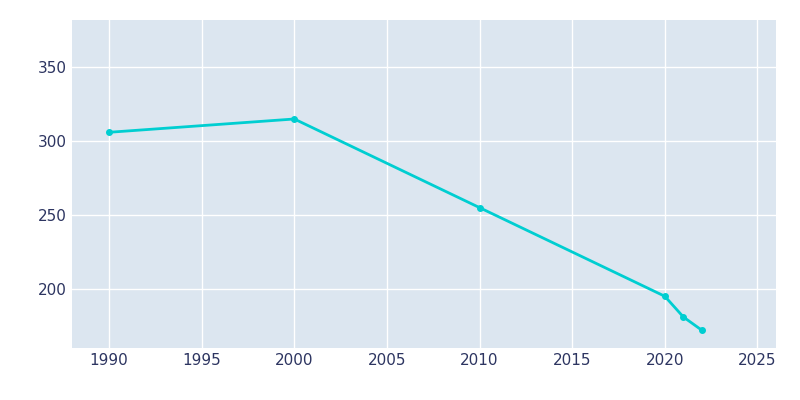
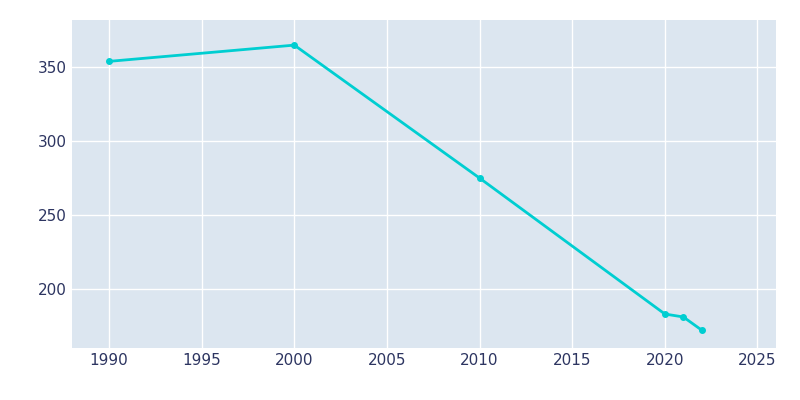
1990: 306 -> 354
2000: 315 -> 365
2010: 255 -> 275
2020: 195 -> 183
